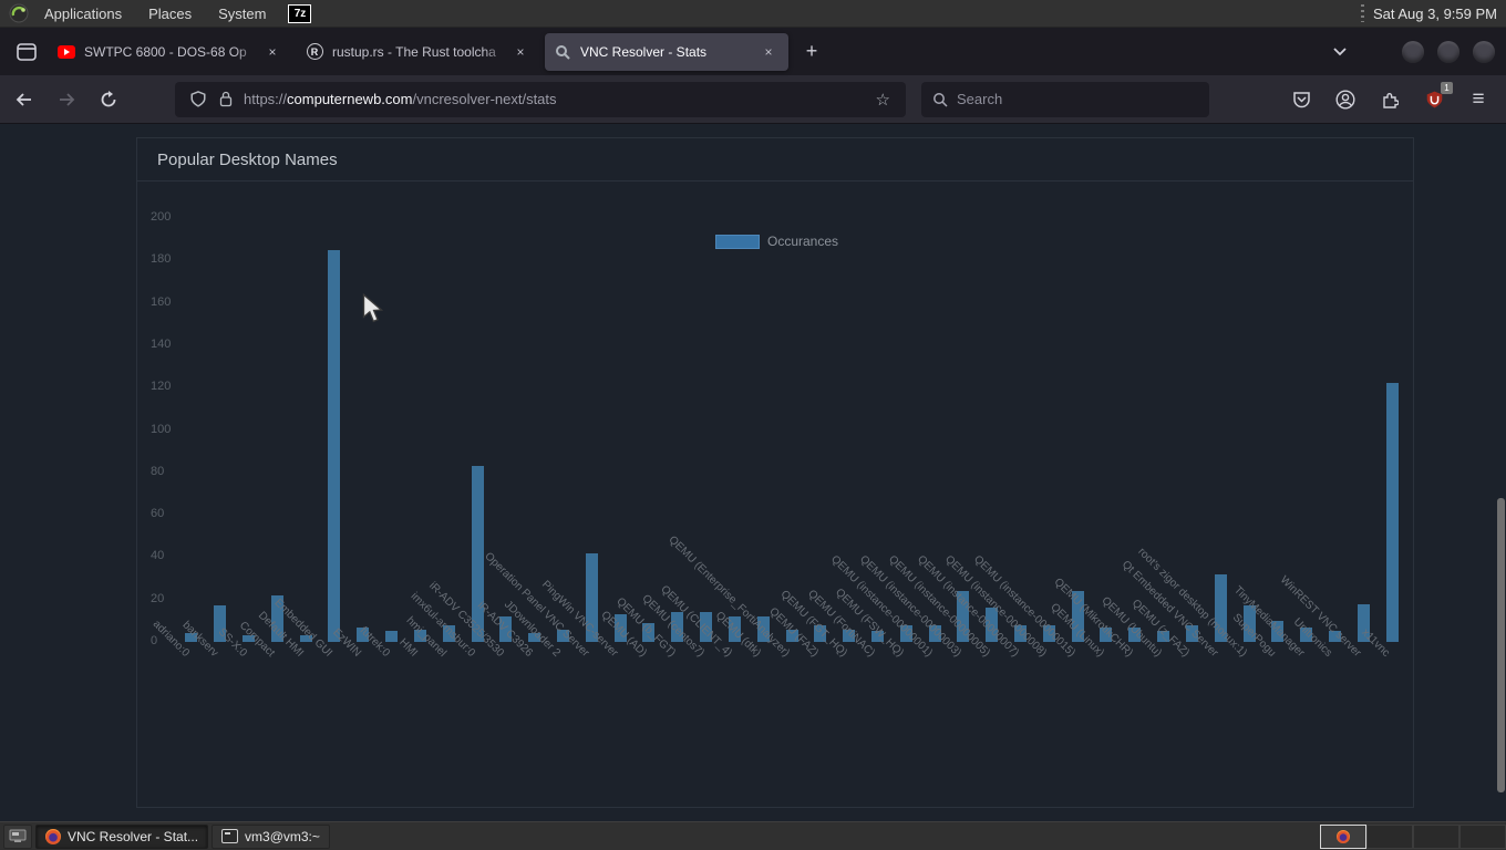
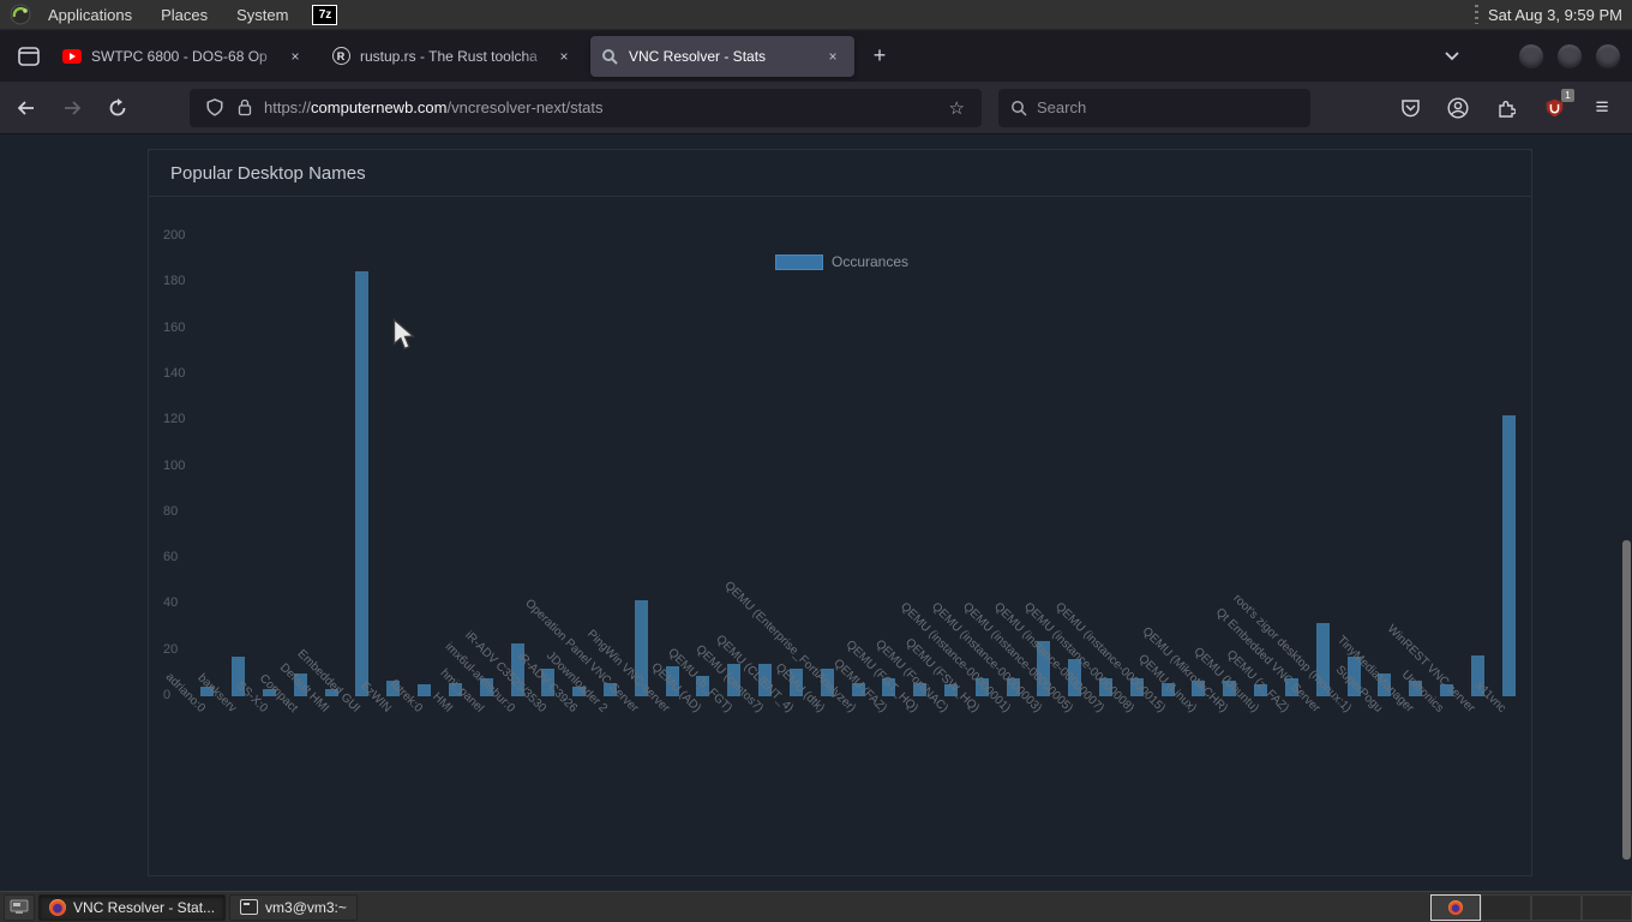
Compact: 22 -> 10
imx6ul-armsbur:0: 83 -> 23
QEMU (instance-00000015): 24 -> 6
